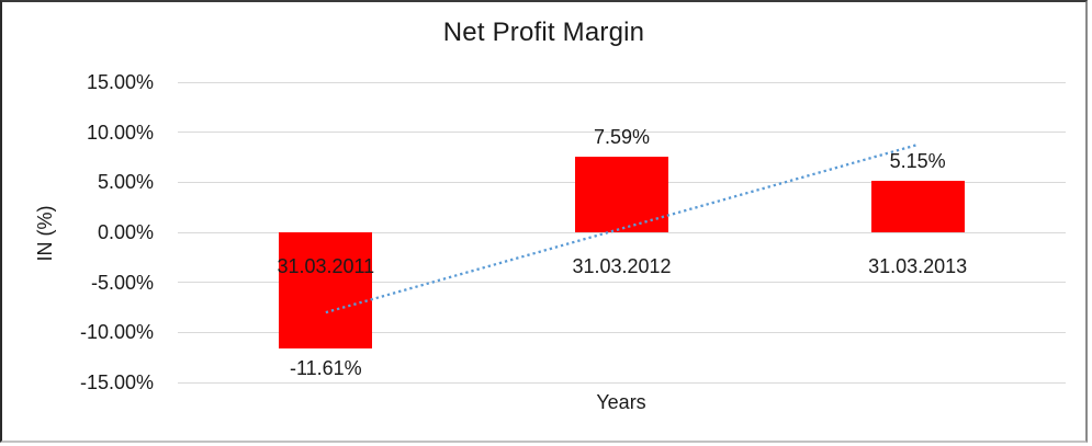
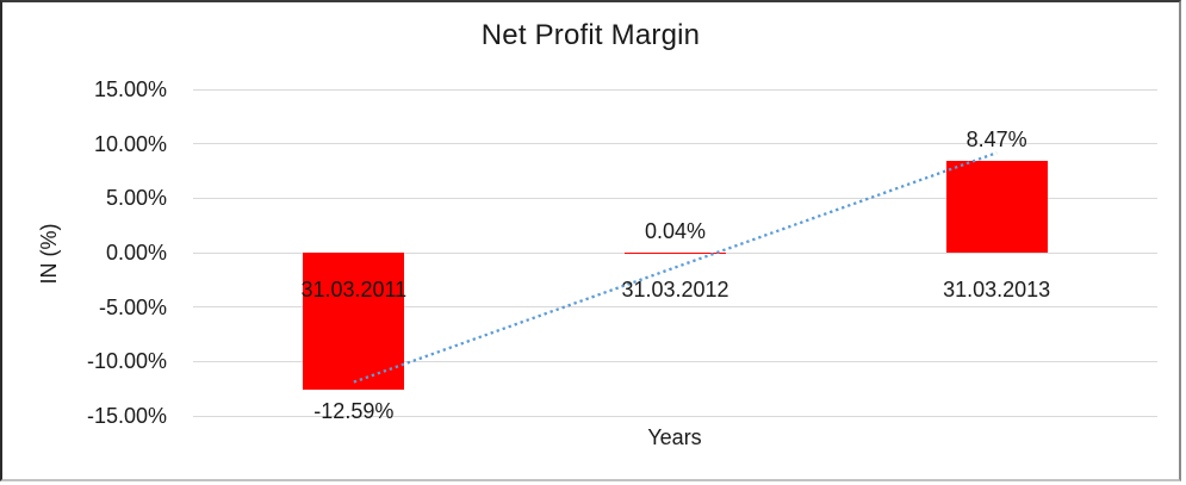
31.03.2011: -11.61% -> -12.59%
31.03.2012: 7.59% -> 0.04%
31.03.2013: 5.15% -> 8.47%
